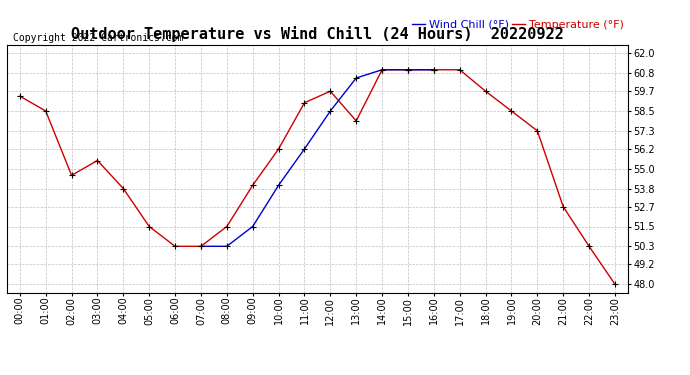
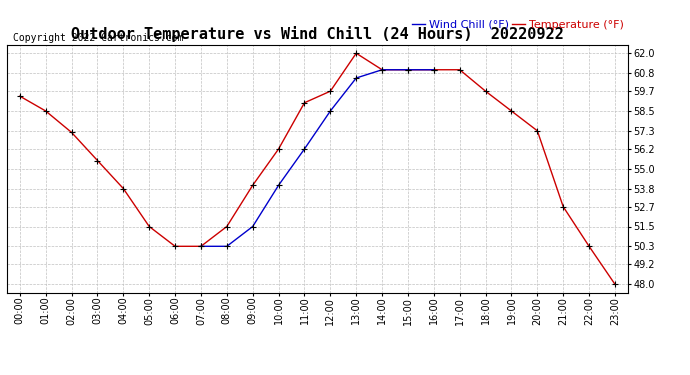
Temperature (°F)/02:00: 54.6 -> 57.2
Temperature (°F)/13:00: 57.9 -> 62.0
